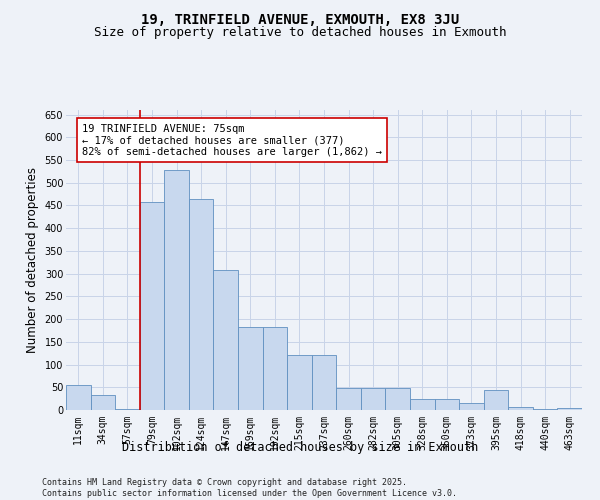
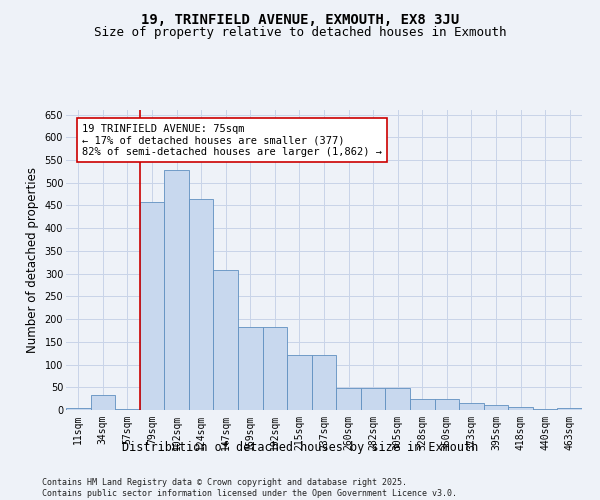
11sqm: 55 -> 5
395sqm: 45 -> 10
